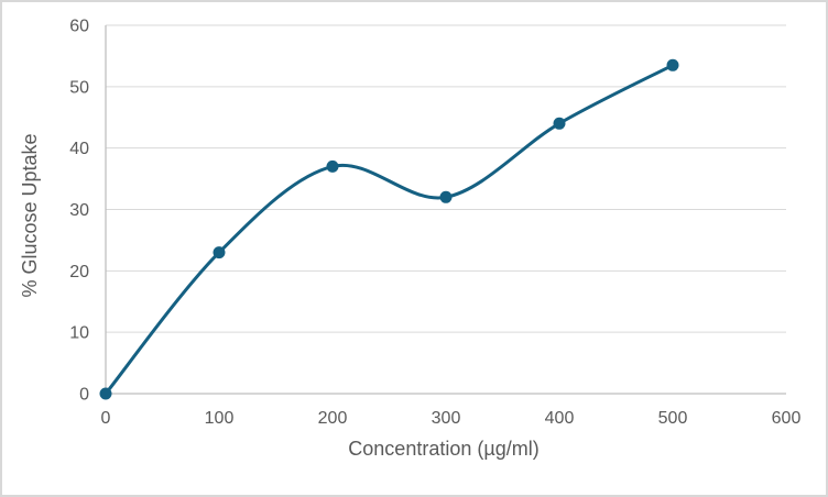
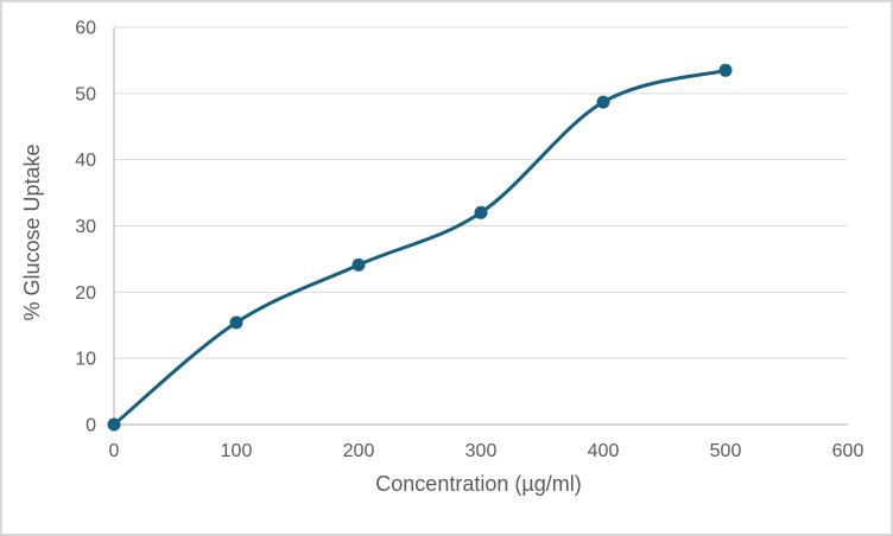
100: 23 -> 15
200: 37 -> 24
400: 44 -> 49
